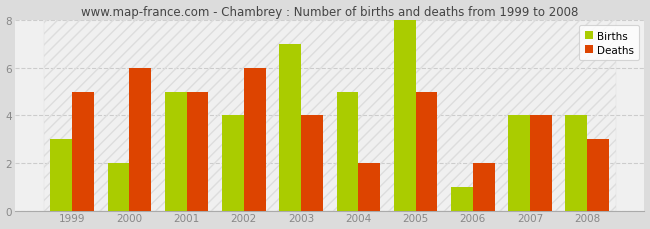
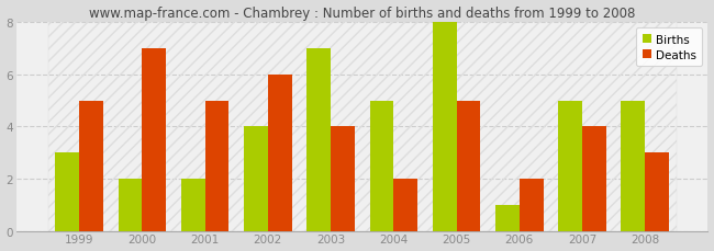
Deaths/2000: 6 -> 7
Births/2001: 5 -> 2
Births/2007: 4 -> 5
Births/2008: 4 -> 5
